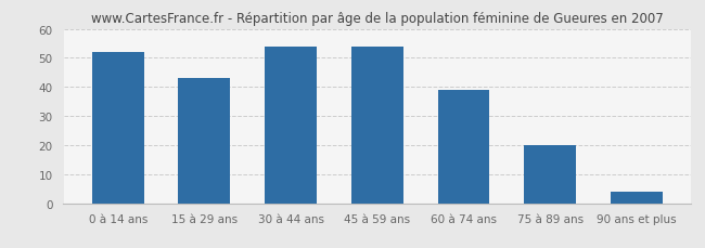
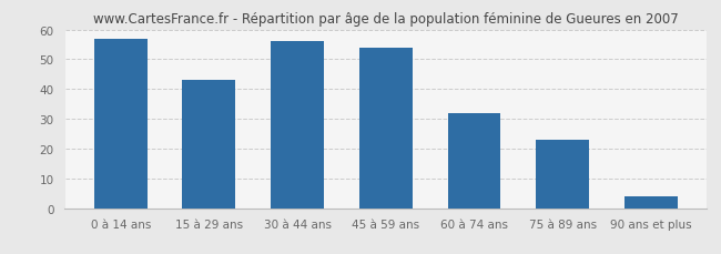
0 à 14 ans: 52 -> 57
30 à 44 ans: 54 -> 56
60 à 74 ans: 39 -> 32
75 à 89 ans: 20 -> 23
